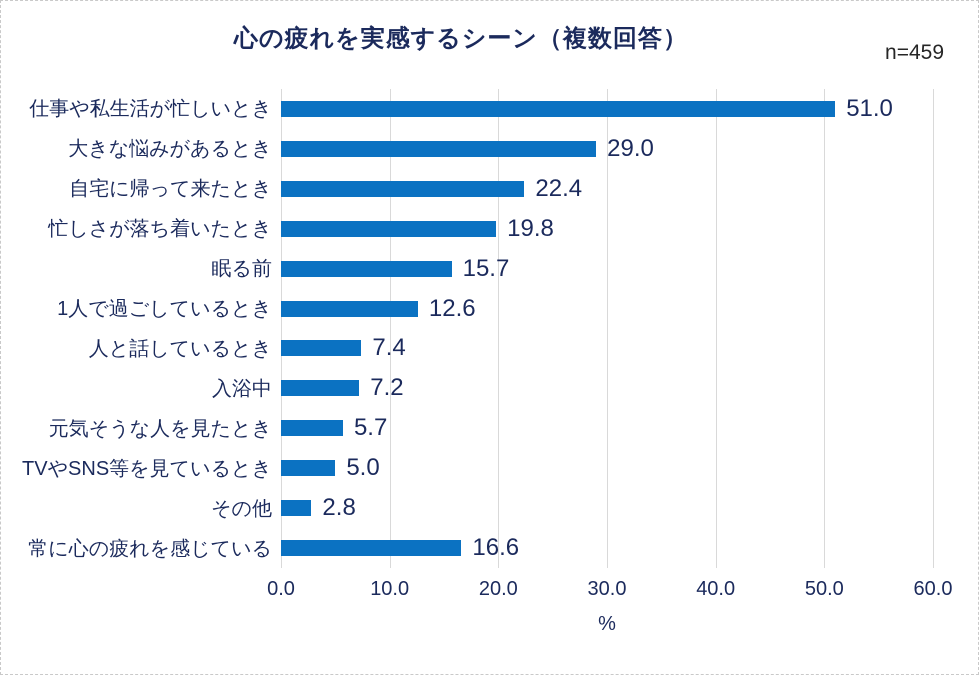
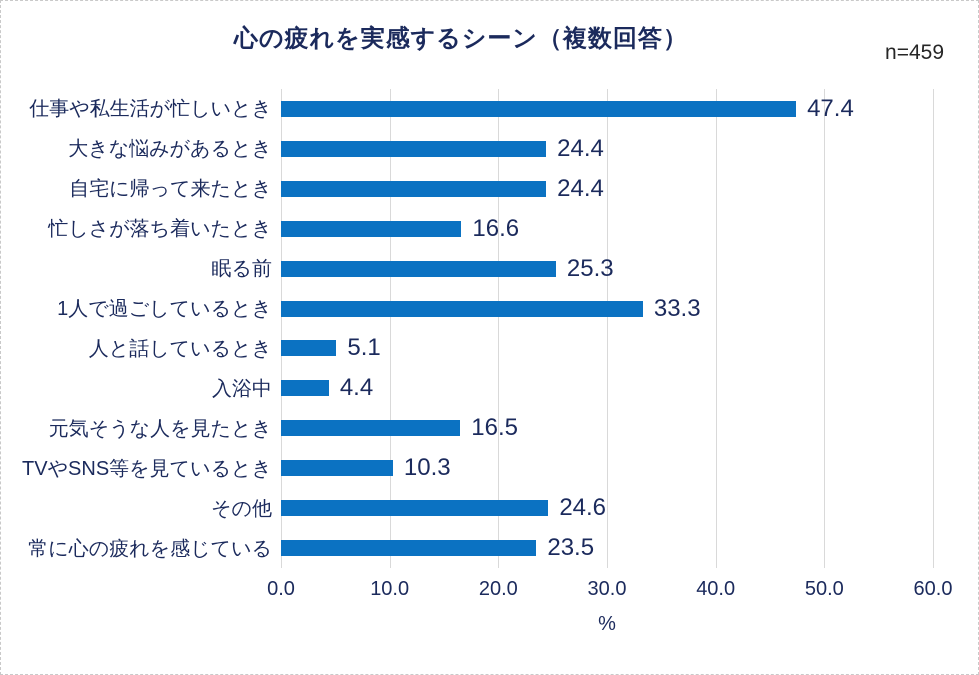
仕事や私生活が忙しいとき: 51.0 -> 47.4
大きな悩みがあるとき: 29.0 -> 24.4
自宅に帰って来たとき: 22.4 -> 24.4
忙しさが落ち着いたとき: 19.8 -> 16.6
眠る前: 15.7 -> 25.3
1人で過ごしているとき: 12.6 -> 33.3
人と話しているとき: 7.4 -> 5.1
入浴中: 7.2 -> 4.4
元気そうな人を見たとき: 5.7 -> 16.5
TVやSNS等を見ているとき: 5.0 -> 10.3
その他: 2.8 -> 24.6
常に心の疲れを感じている: 16.6 -> 23.5
